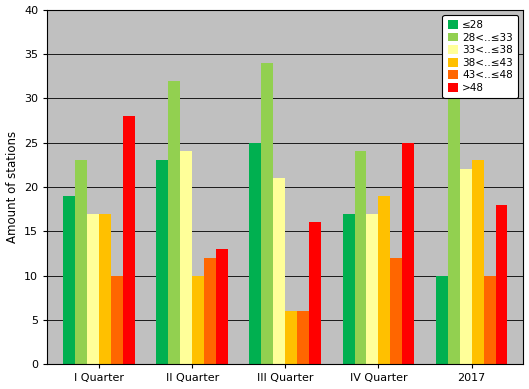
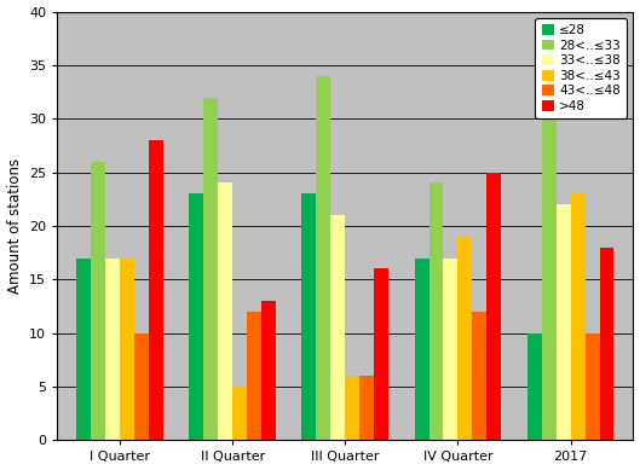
≤28/I Quarter: 19 -> 17
28<..≤33/I Quarter: 23 -> 26
38<..≤43/II Quarter: 10 -> 5
≤28/III Quarter: 25 -> 23
